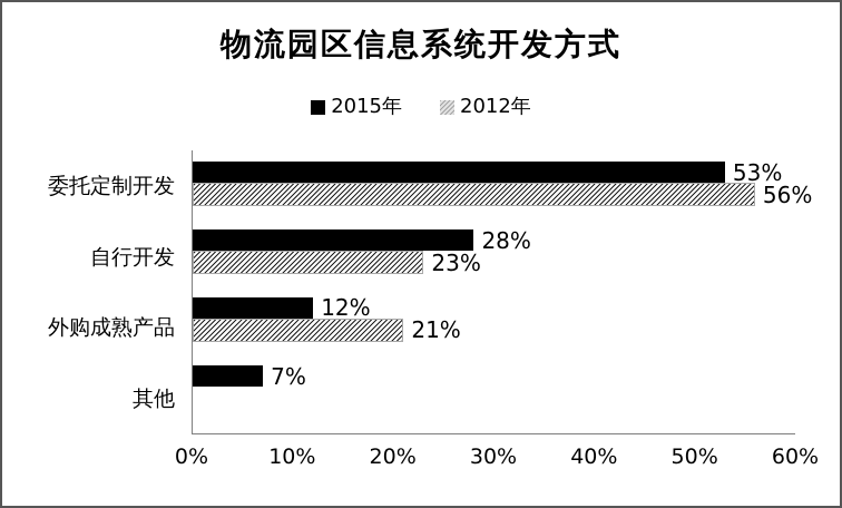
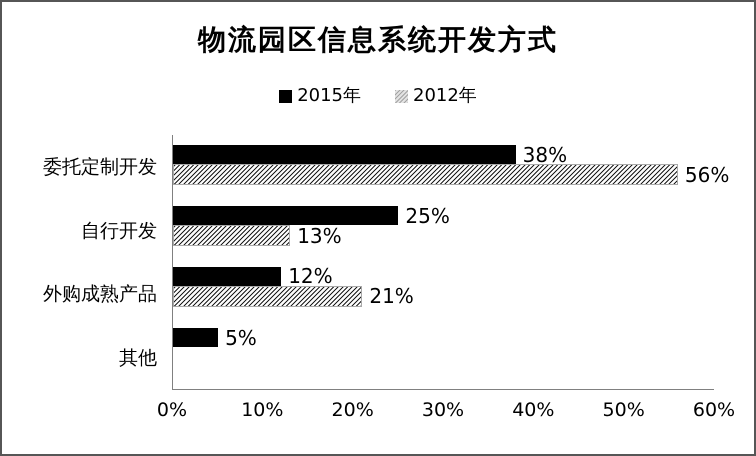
2015年/委托定制开发: 53% -> 38%
2015年/自行开发: 28% -> 25%
2012年/自行开发: 23% -> 13%
2015年/其他: 7% -> 5%
